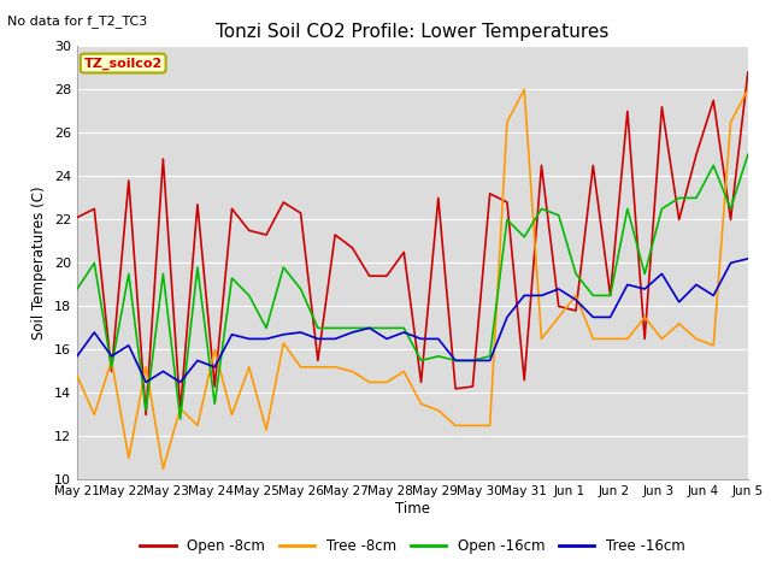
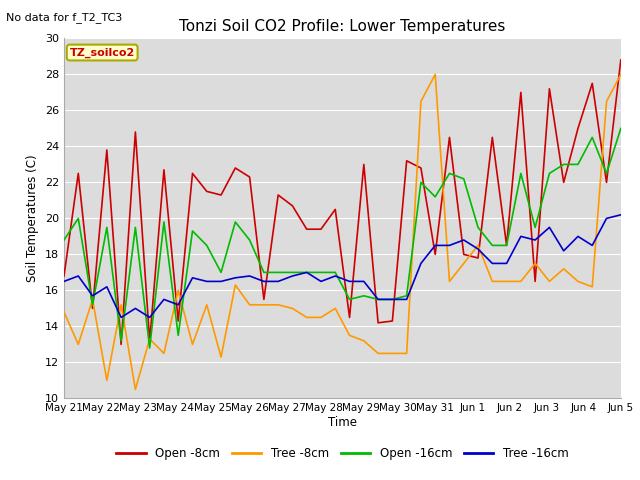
Open -8cm/May 21: 22.1 -> 16.8
Tree -16cm/May 21: 15.7 -> 16.5
Open -8cm/May 31: 14.6 -> 18.0
